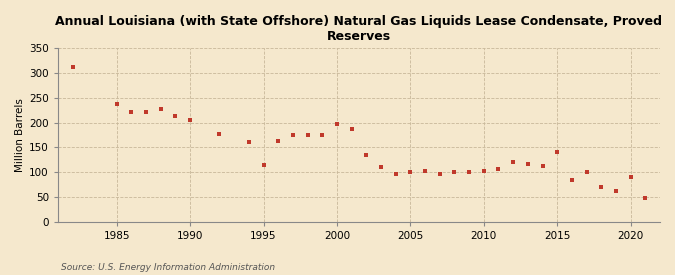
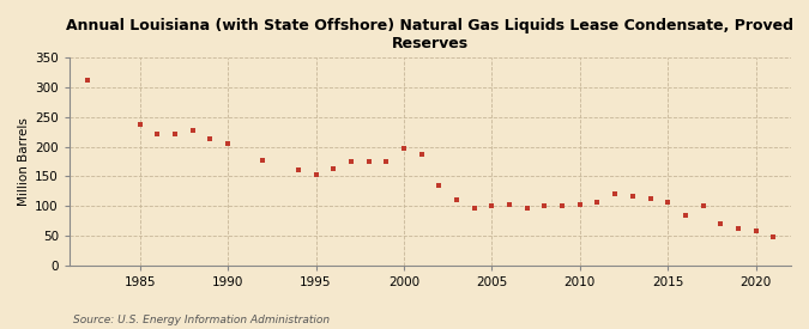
1995: 115 -> 152
2015: 140 -> 107
2020: 90 -> 57
